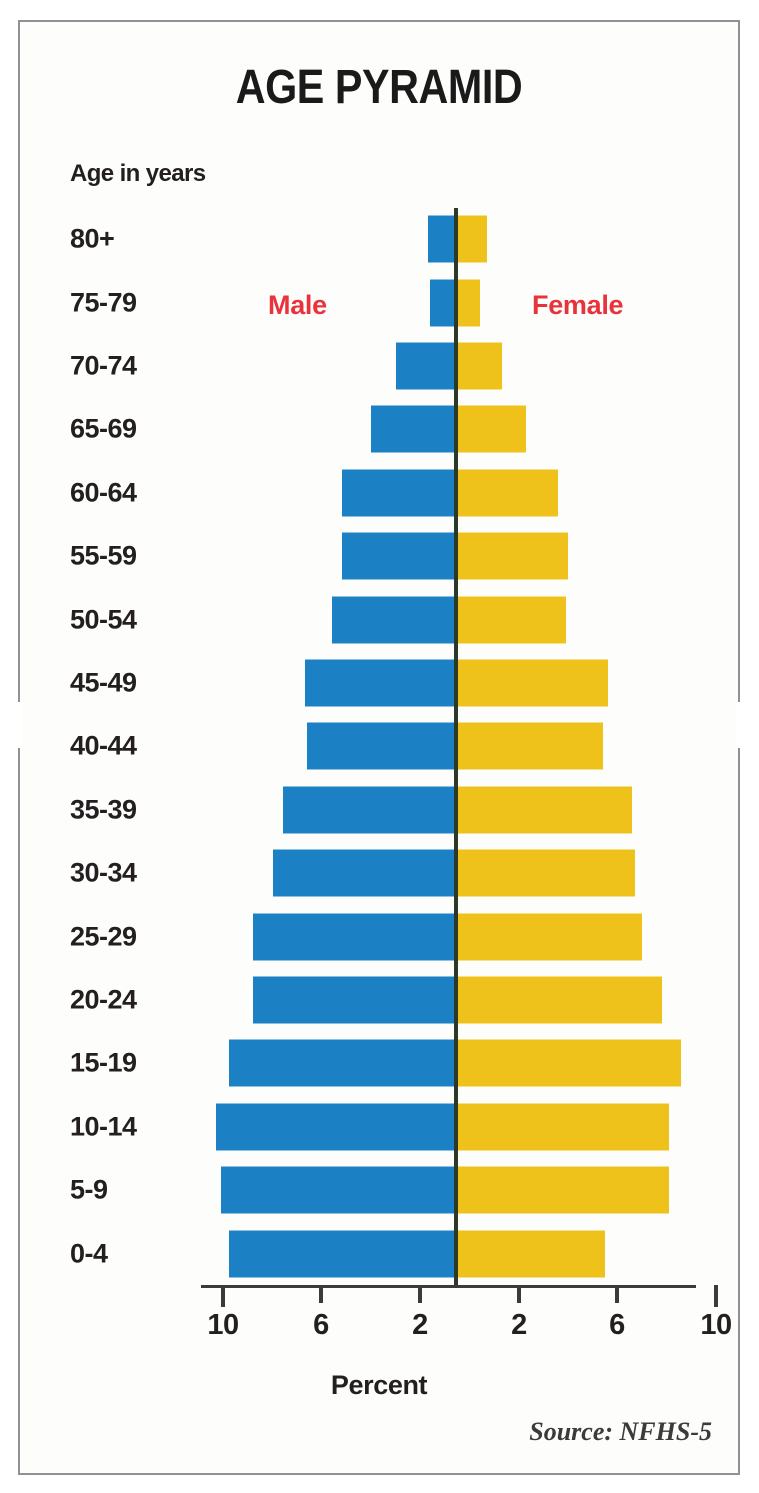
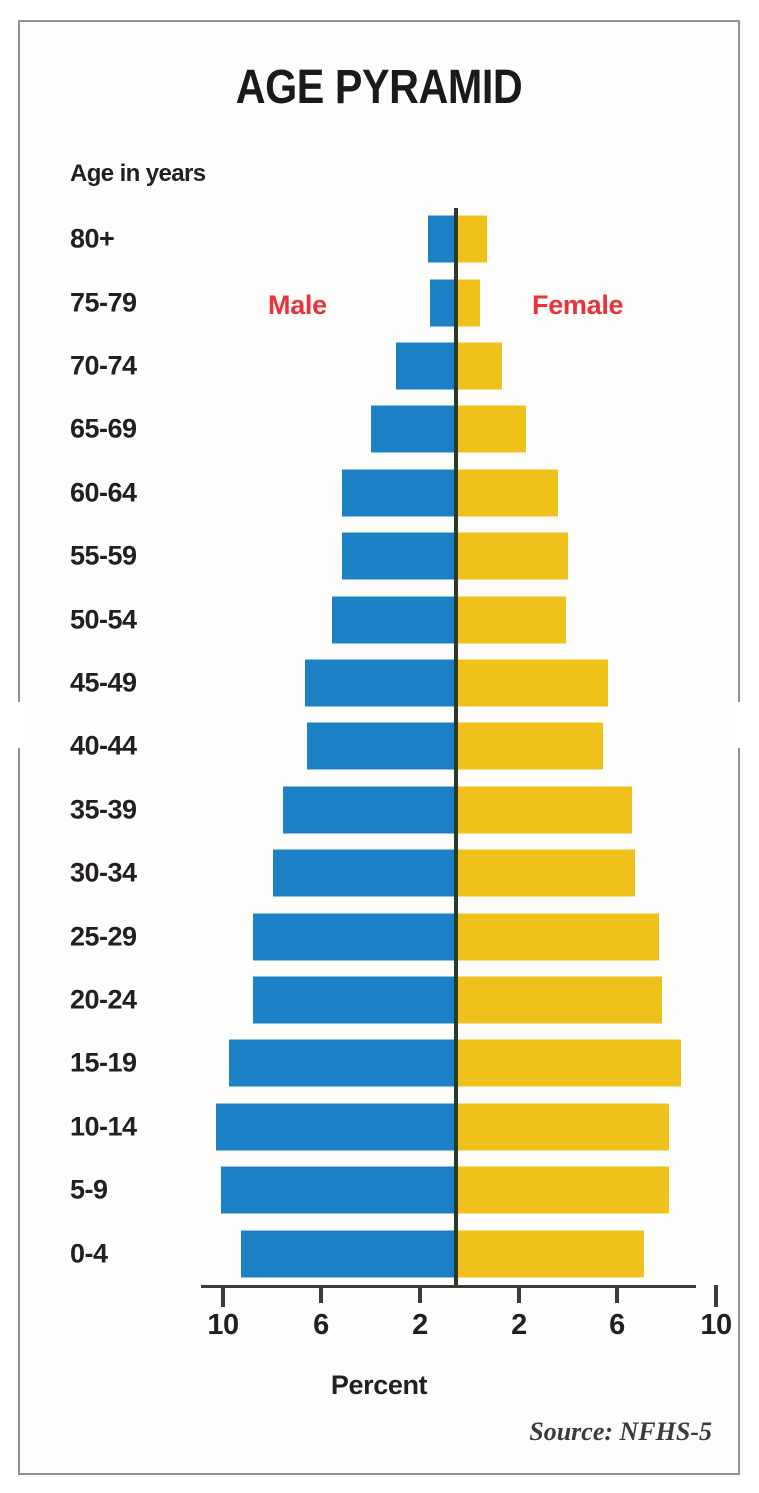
Female/25-29: 7.6 -> 8.3
Male/0-4: 9.2 -> 8.7
Female/0-4: 6.1 -> 7.7
